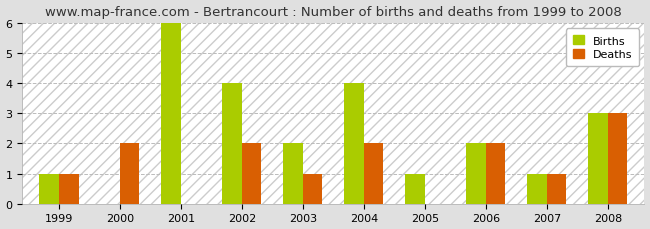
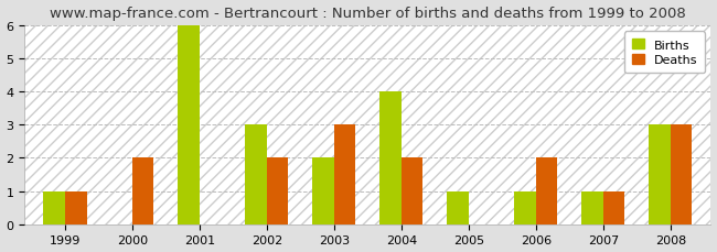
Births/2002: 4 -> 3
Deaths/2003: 1 -> 3
Births/2006: 2 -> 1
